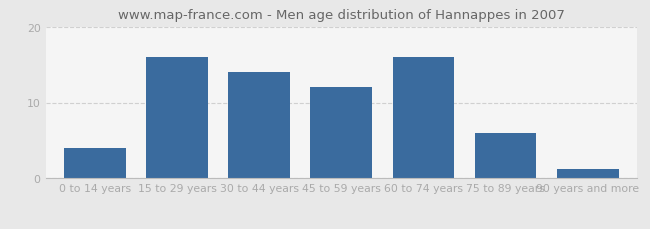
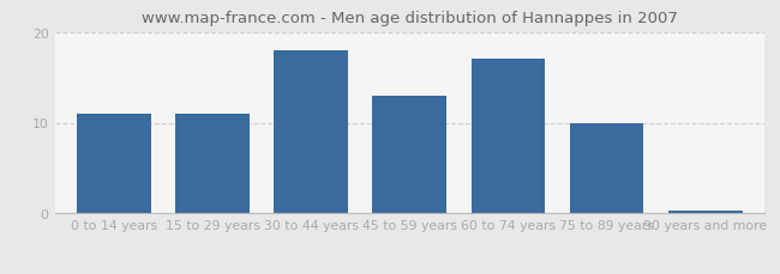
0 to 14 years: 4.0 -> 11.0
15 to 29 years: 16.0 -> 11.0
30 to 44 years: 14.0 -> 18.0
45 to 59 years: 12.0 -> 13.0
60 to 74 years: 16.0 -> 17.0
75 to 89 years: 6.0 -> 10.0
90 years and more: 1.2 -> 0.3
